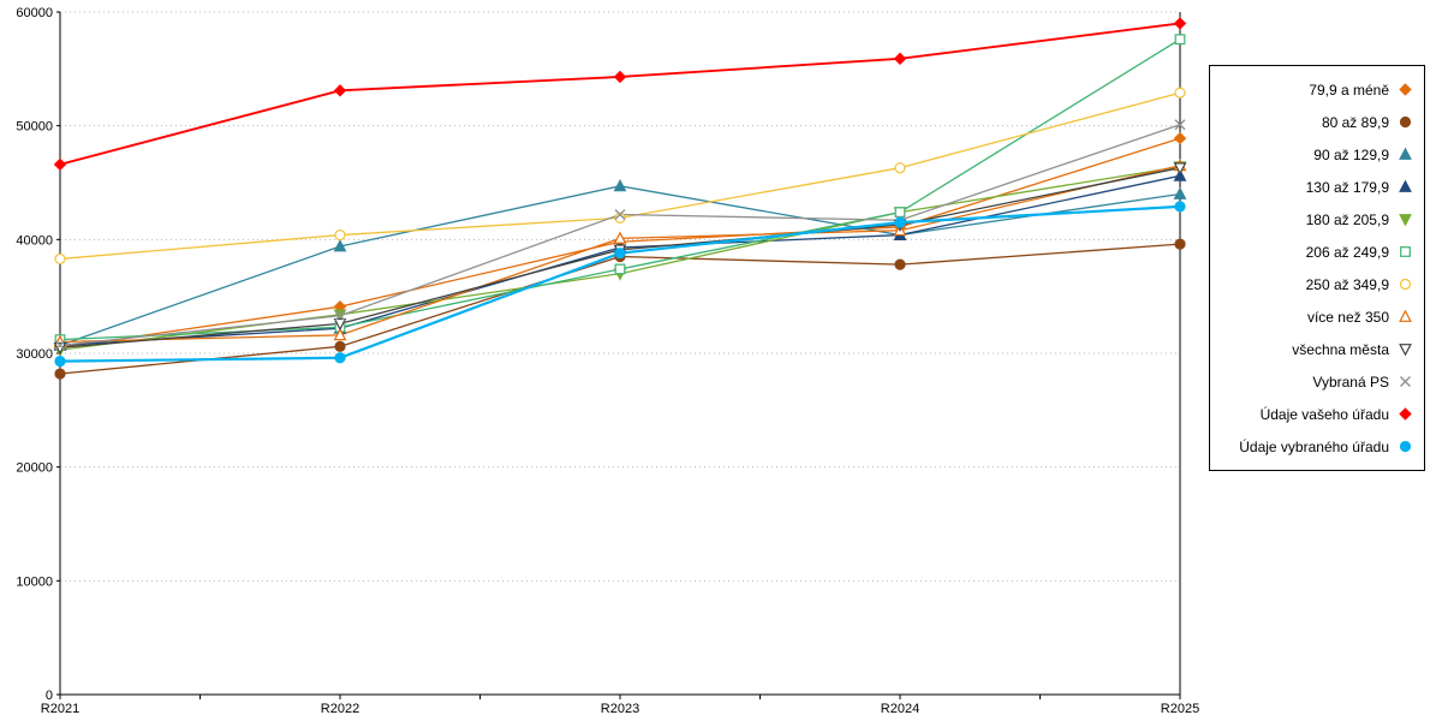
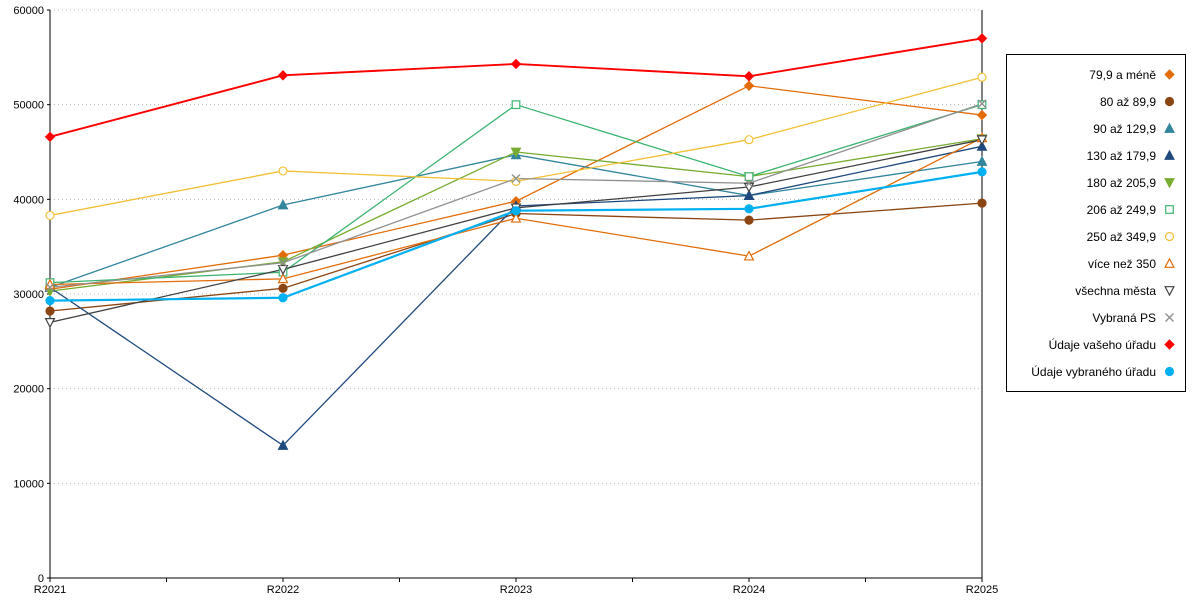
všechna města/R2021: 30000 -> 27000
130 až 179,9/R2022: 32000 -> 14000
250 až 349,9/R2022: 40000 -> 43000
180 až 205,9/R2023: 37000 -> 45000
206 až 249,9/R2023: 37000 -> 50000
více než 350/R2023: 40000 -> 38000
79,9 a méně/R2024: 41000 -> 52000
více než 350/R2024: 41000 -> 34000
Údaje vašeho úřadu/R2024: 56000 -> 53000
Údaje vybraného úřadu/R2024: 42000 -> 39000
206 až 249,9/R2025: 58000 -> 50000
Údaje vašeho úřadu/R2025: 59000 -> 57000
